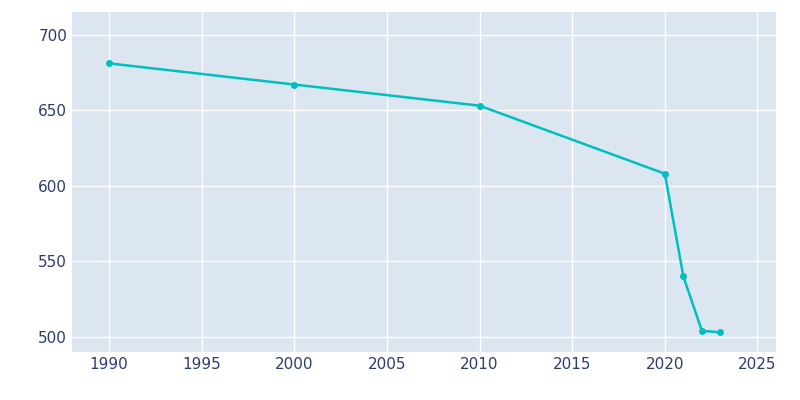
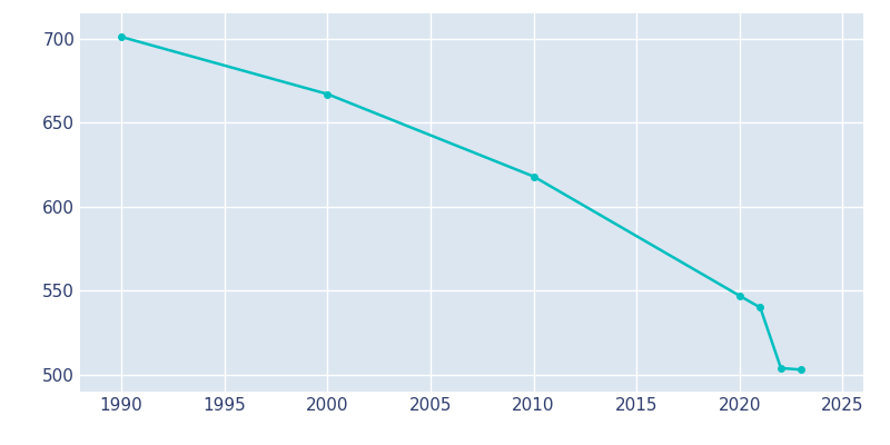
1990: 681 -> 701
2010: 653 -> 618
2020: 608 -> 547
